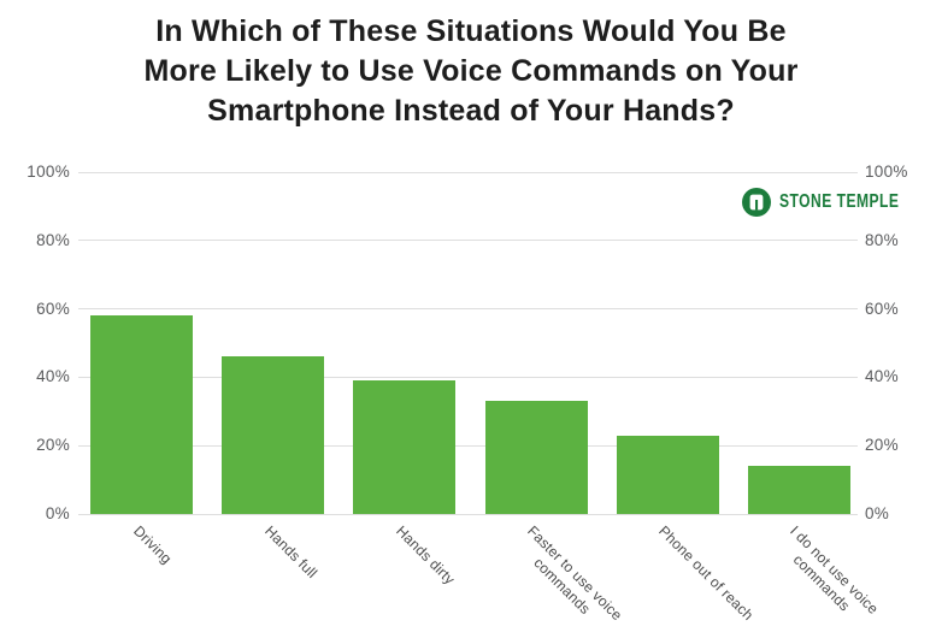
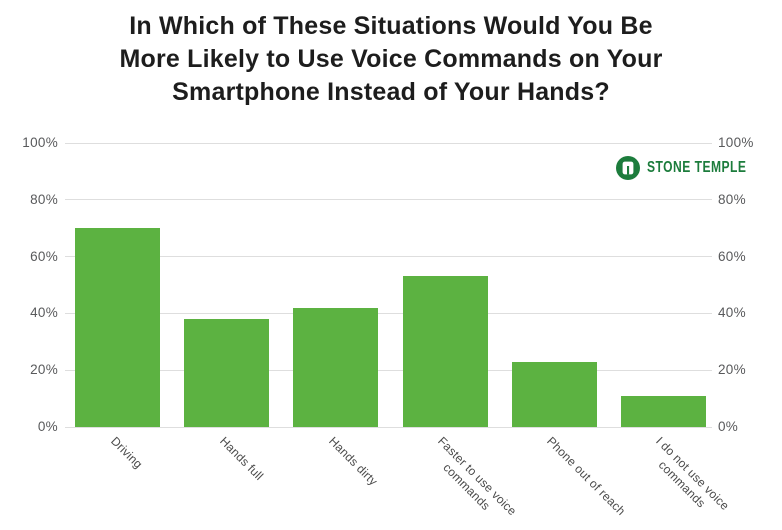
Driving: 58% -> 70%
Hands full: 46% -> 38%
Hands dirty: 39% -> 42%
Faster to use voice commands: 33% -> 53%
I do not use voice commands: 14% -> 11%
